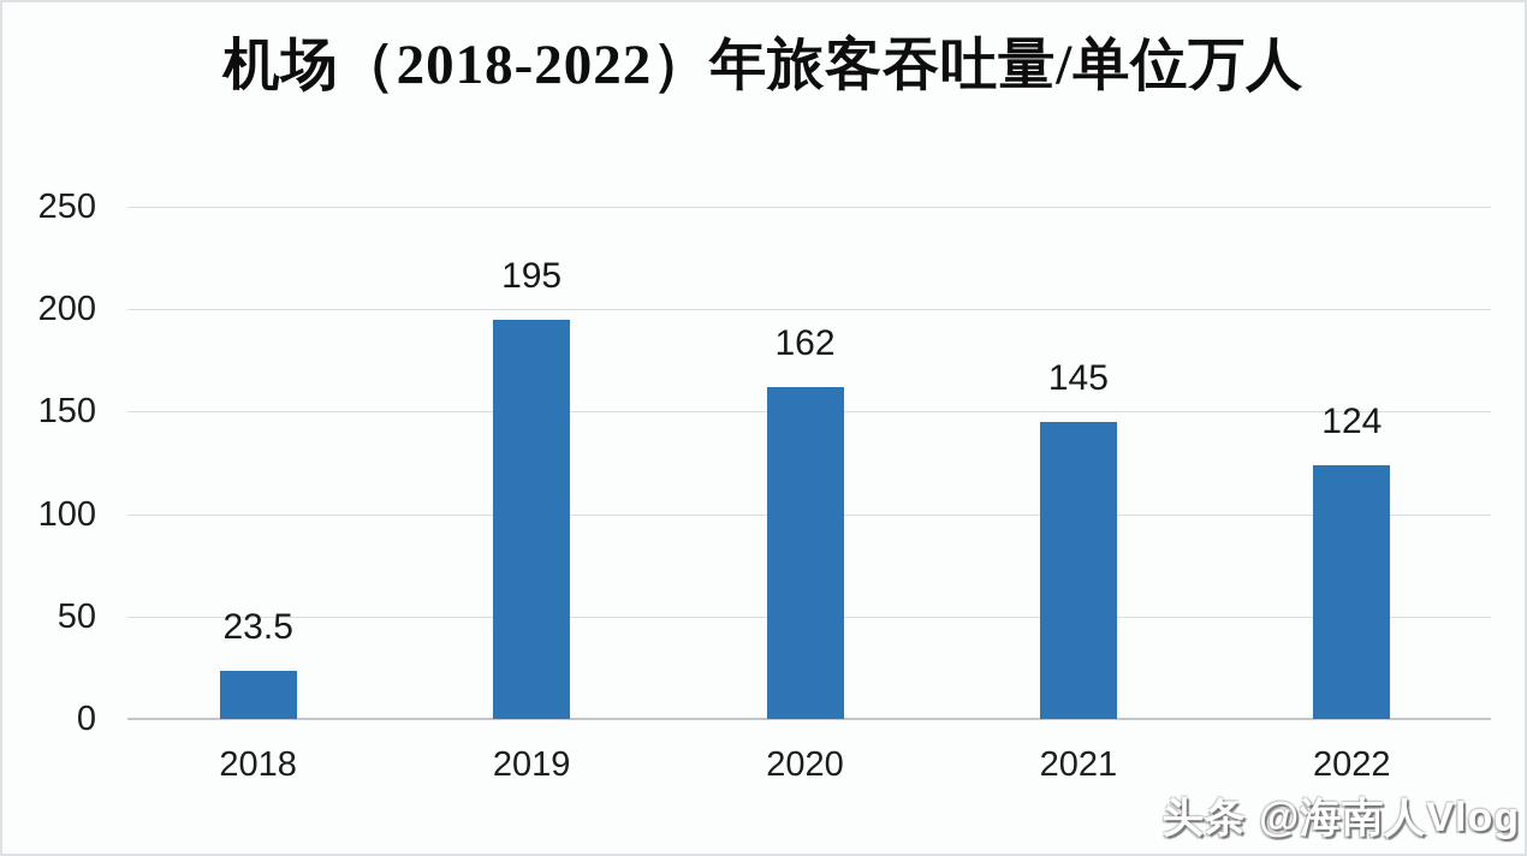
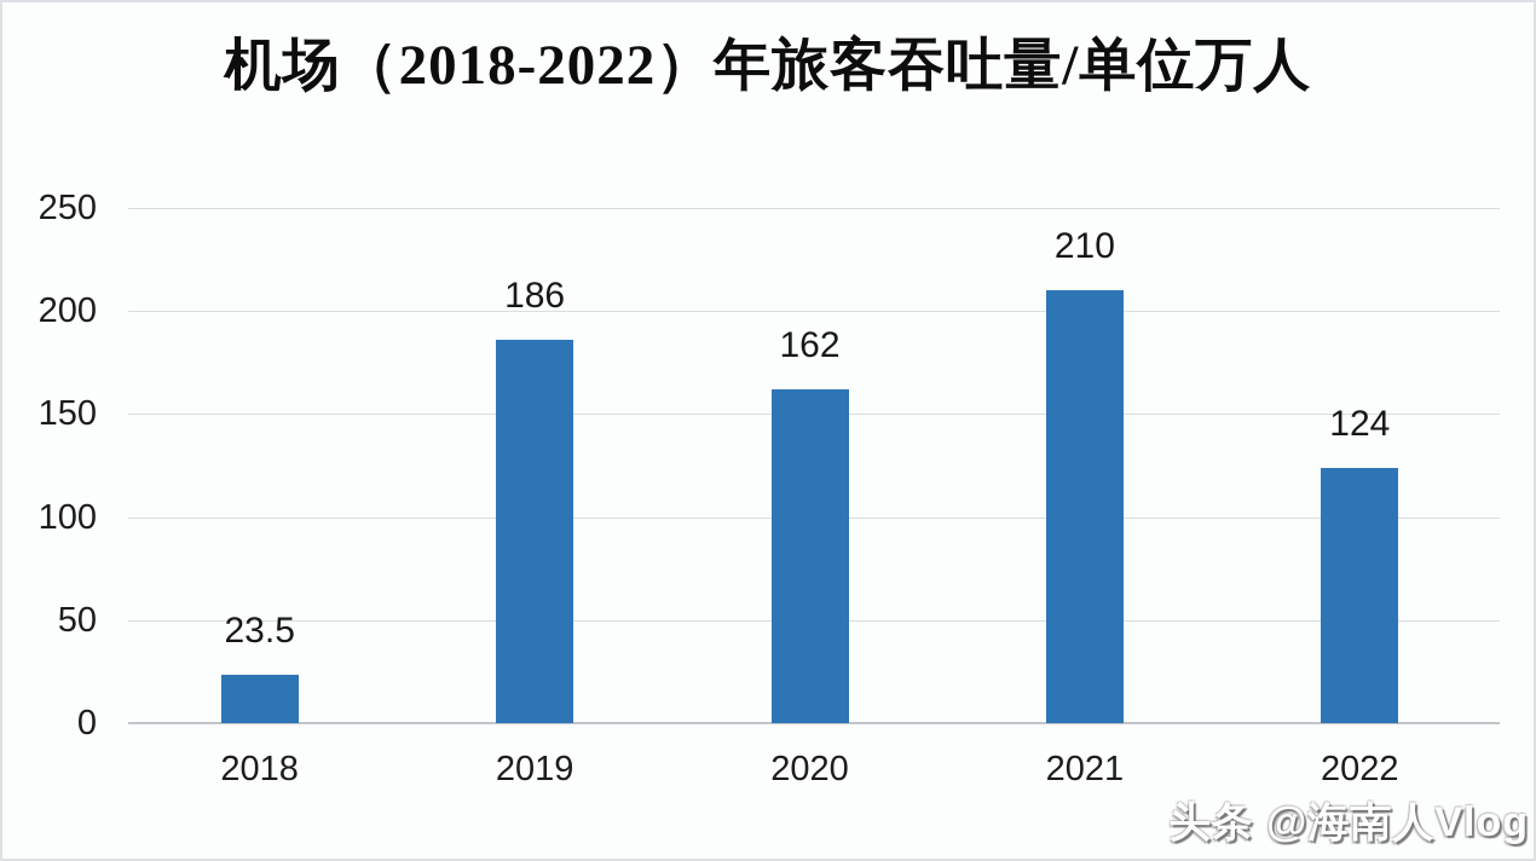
2019: 195 -> 186
2021: 145 -> 210
